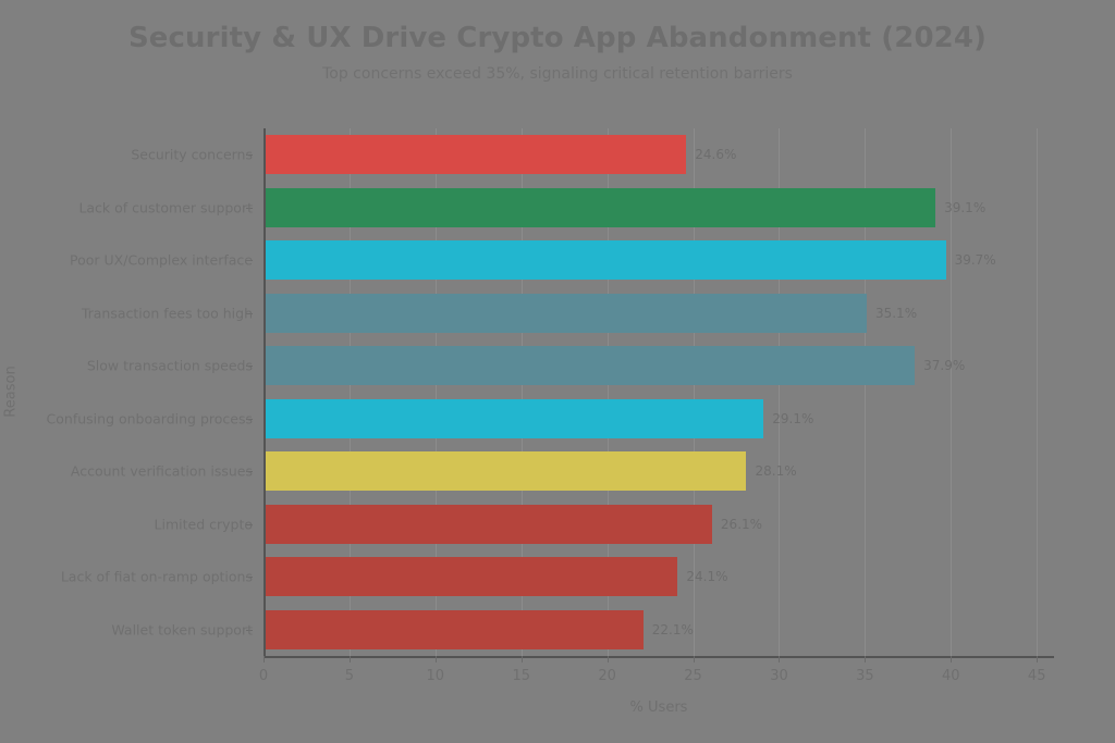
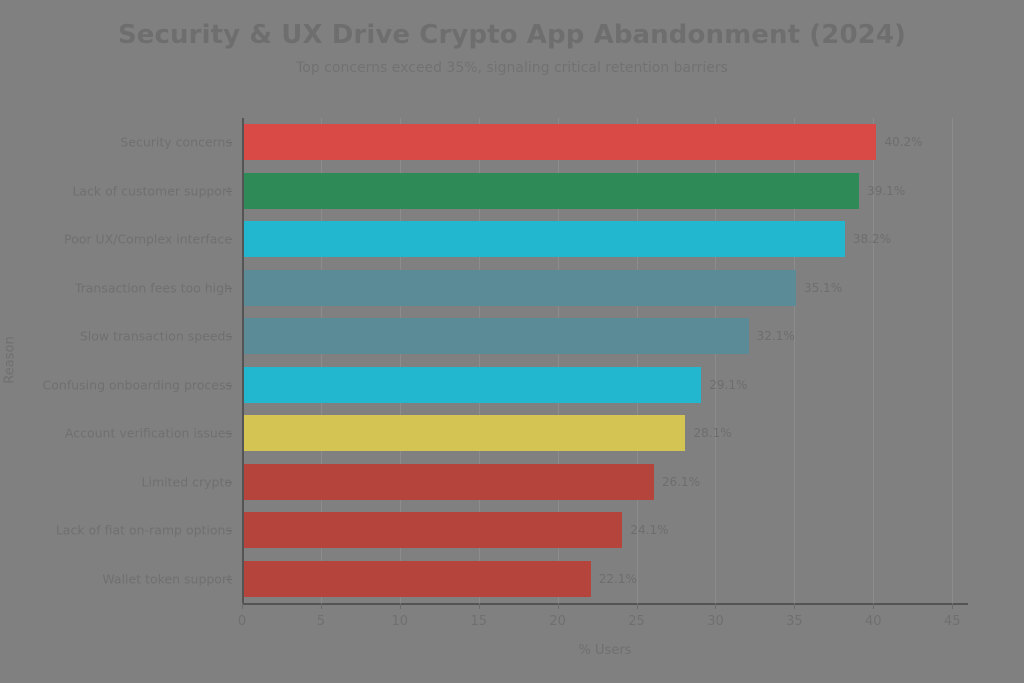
Security concerns: 24.6% -> 40.2%
Poor UX/Complex interface: 39.7% -> 38.2%
Slow transaction speeds: 37.9% -> 32.1%
